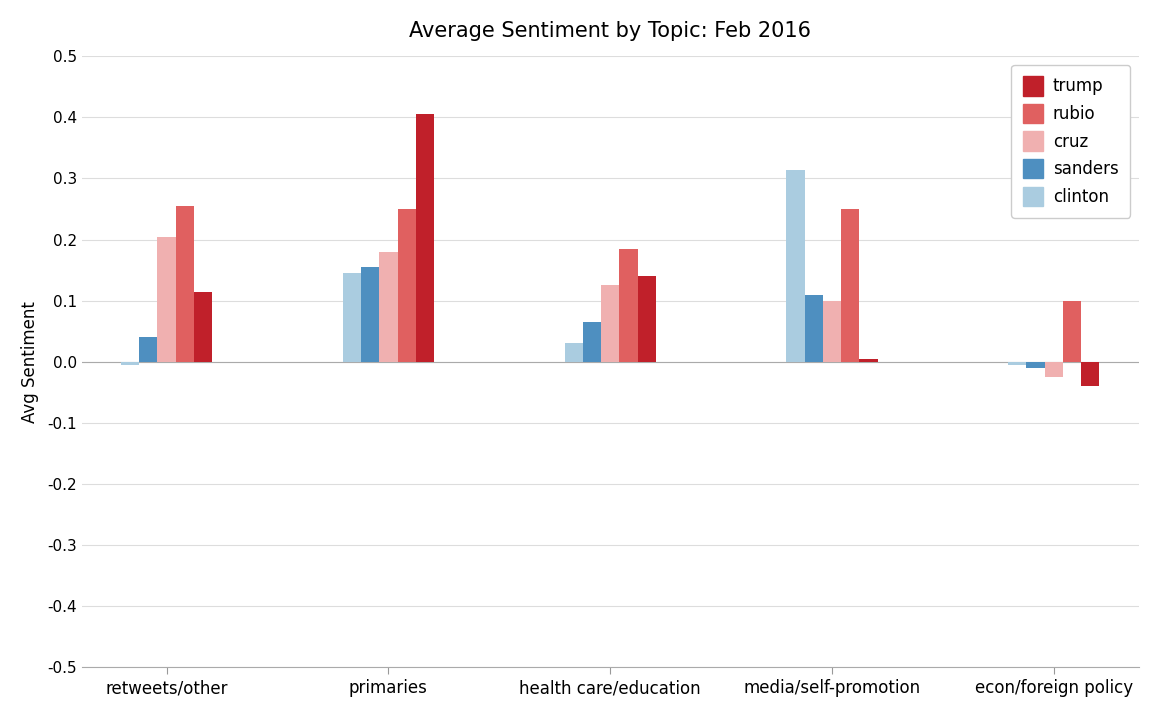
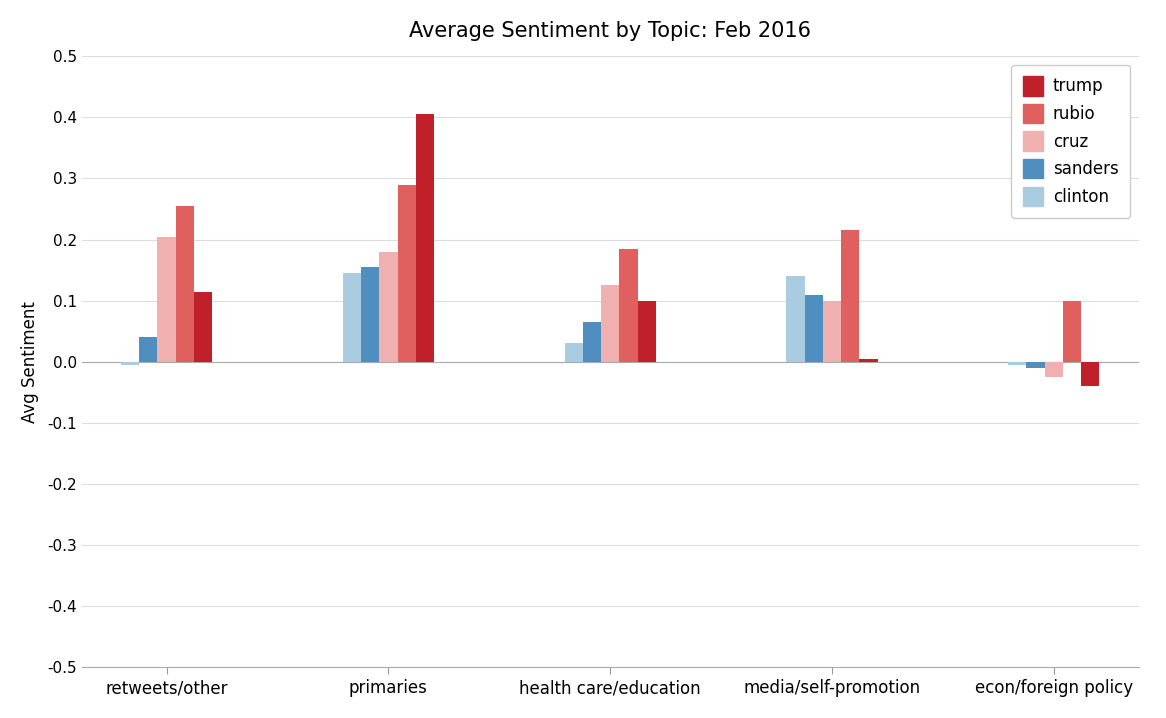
rubio/primaries: 0.250 -> 0.290
trump/health care/education: 0.140 -> 0.100
clinton/media/self-promotion: 0.314 -> 0.140
rubio/media/self-promotion: 0.250 -> 0.215
